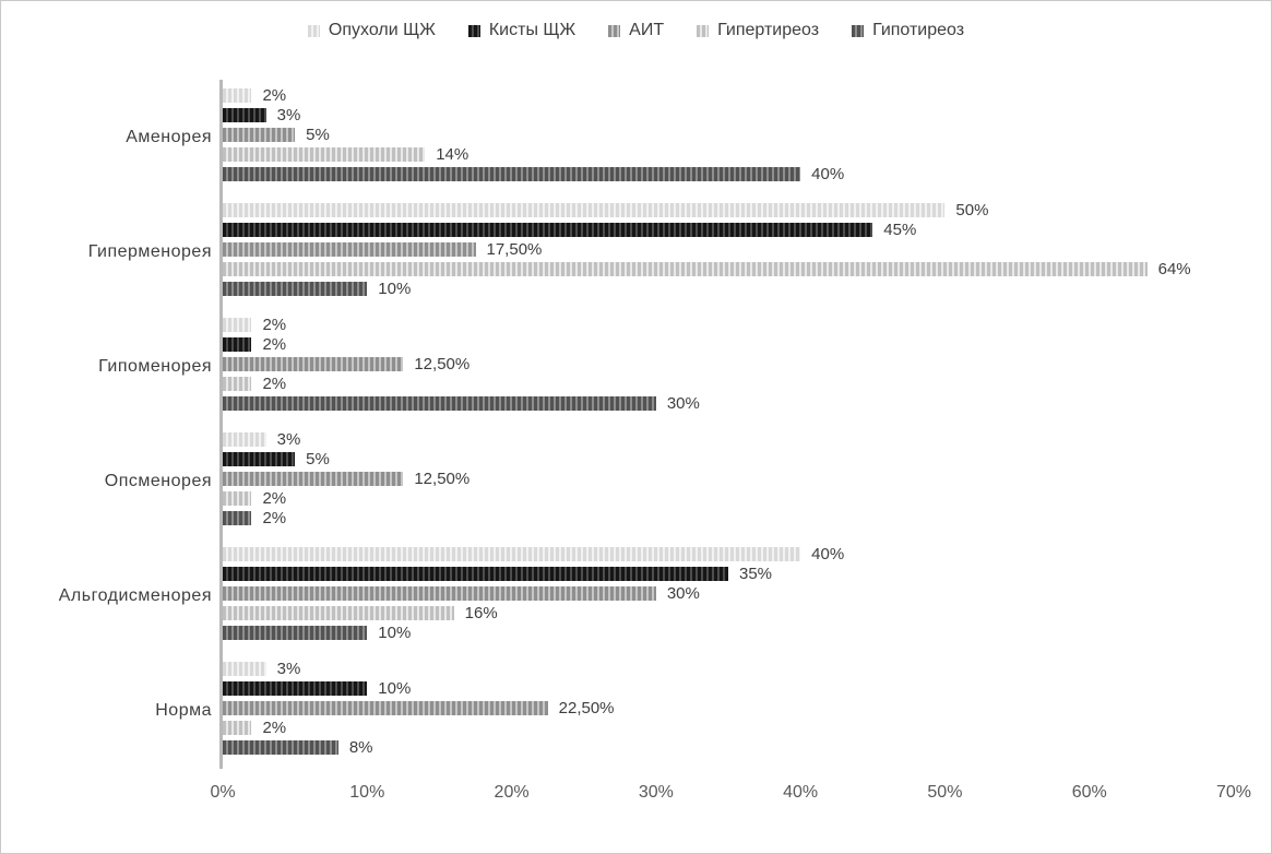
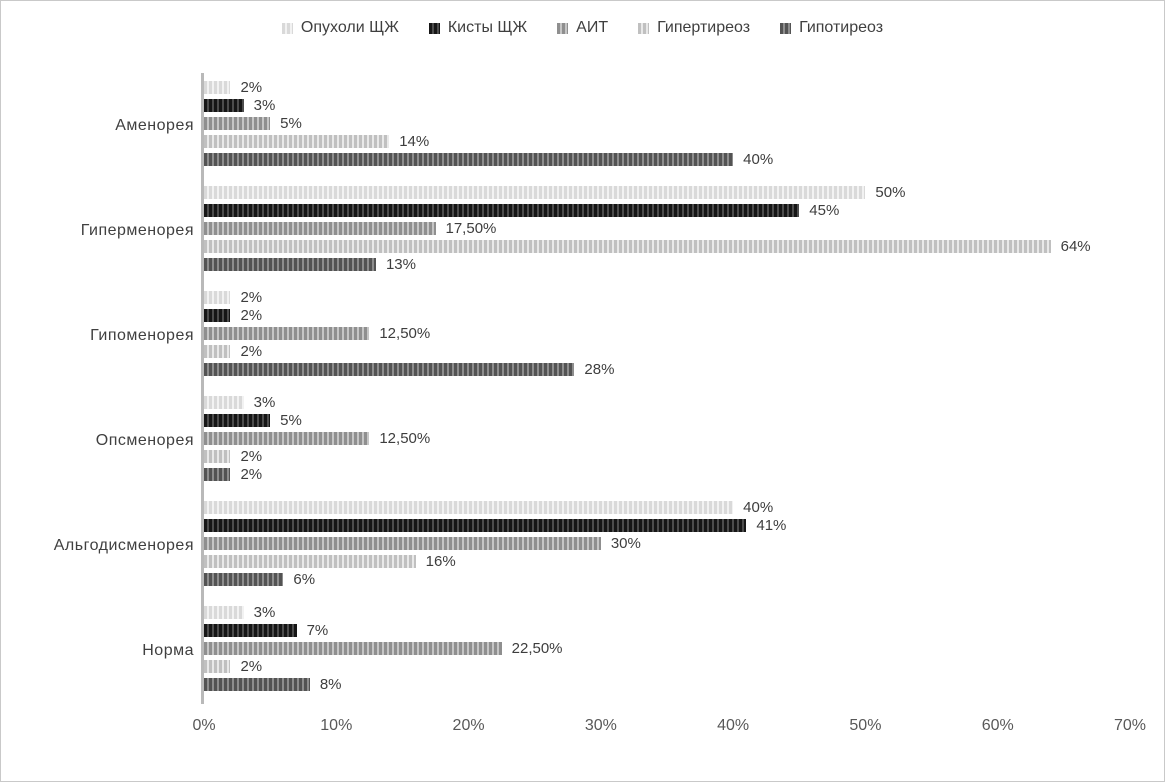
Гипотиреоз/Гиперменорея: 10% -> 13%
Гипотиреоз/Гипоменорея: 30% -> 28%
Кисты ЩЖ/Альгодисменорея: 35% -> 41%
Гипотиреоз/Альгодисменорея: 10% -> 6%
Кисты ЩЖ/Норма: 10% -> 7%
